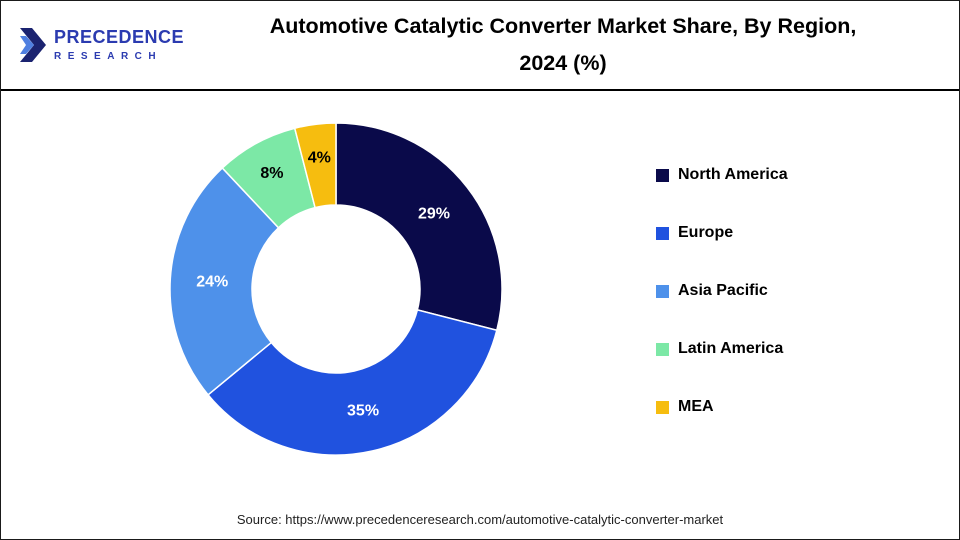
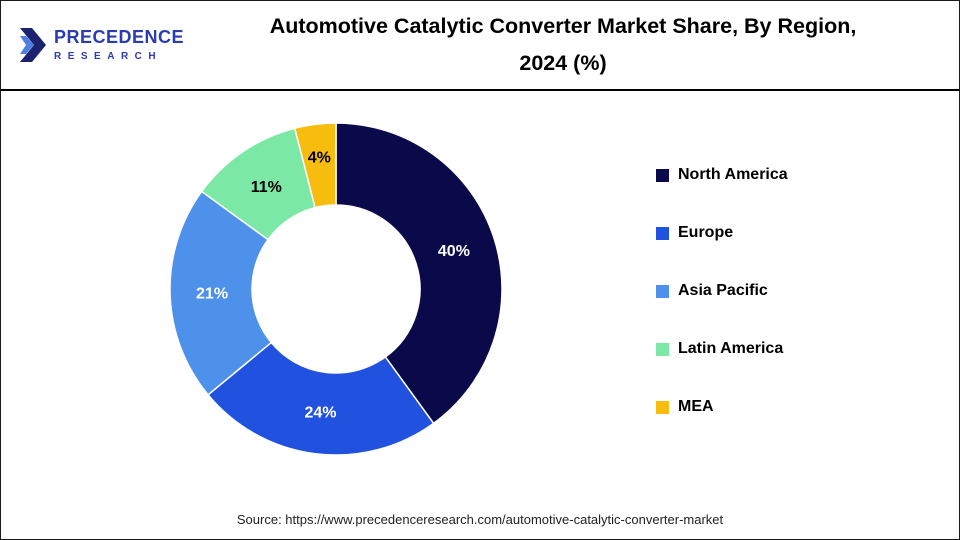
North America: 29% -> 40%
Europe: 35% -> 24%
Asia Pacific: 24% -> 21%
Latin America: 8% -> 11%
